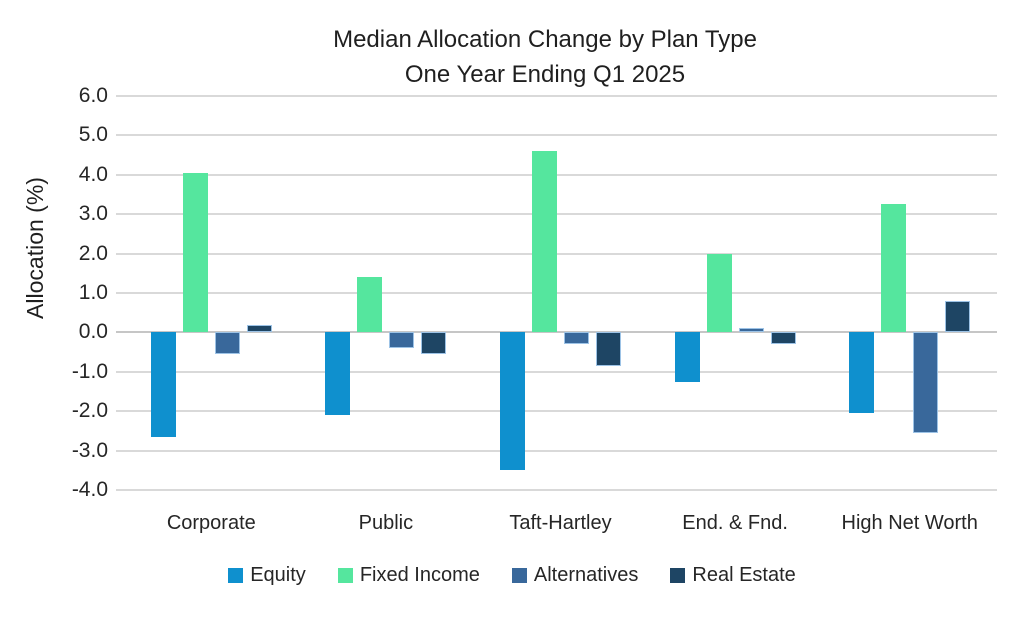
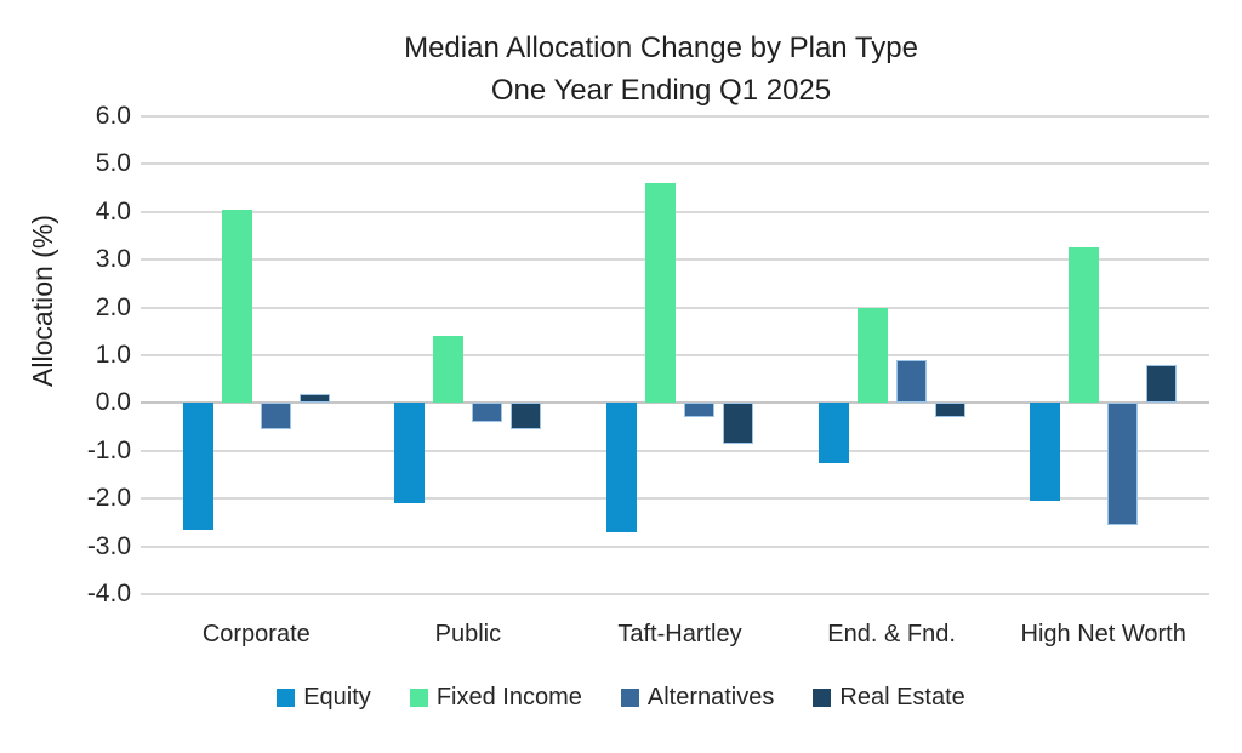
Equity/Taft-Hartley: -3.5 -> -2.7
Alternatives/End. & Fnd.: 0.1 -> 0.9
